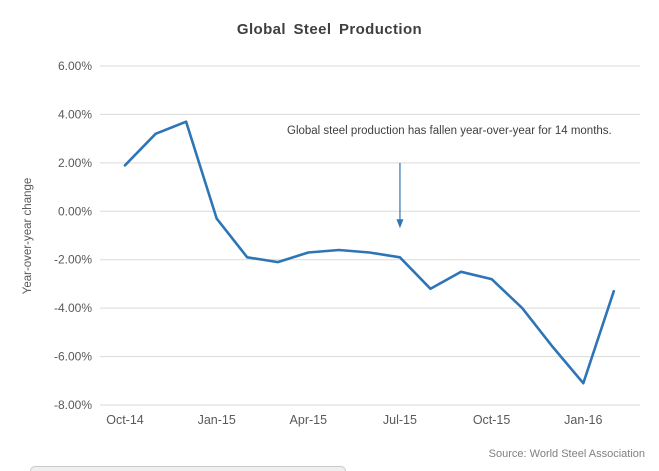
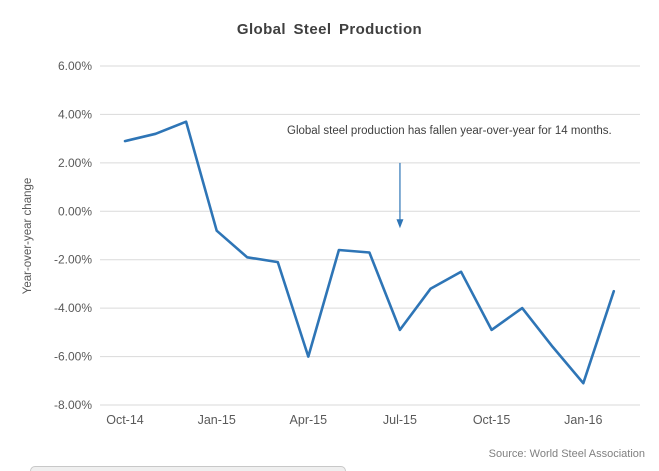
Oct-14: 1.9% -> 2.9%
Jan-15: -0.3% -> -0.8%
Apr-15: -1.7% -> -6.0%
Jul-15: -1.9% -> -4.9%
Oct-15: -2.8% -> -4.9%
